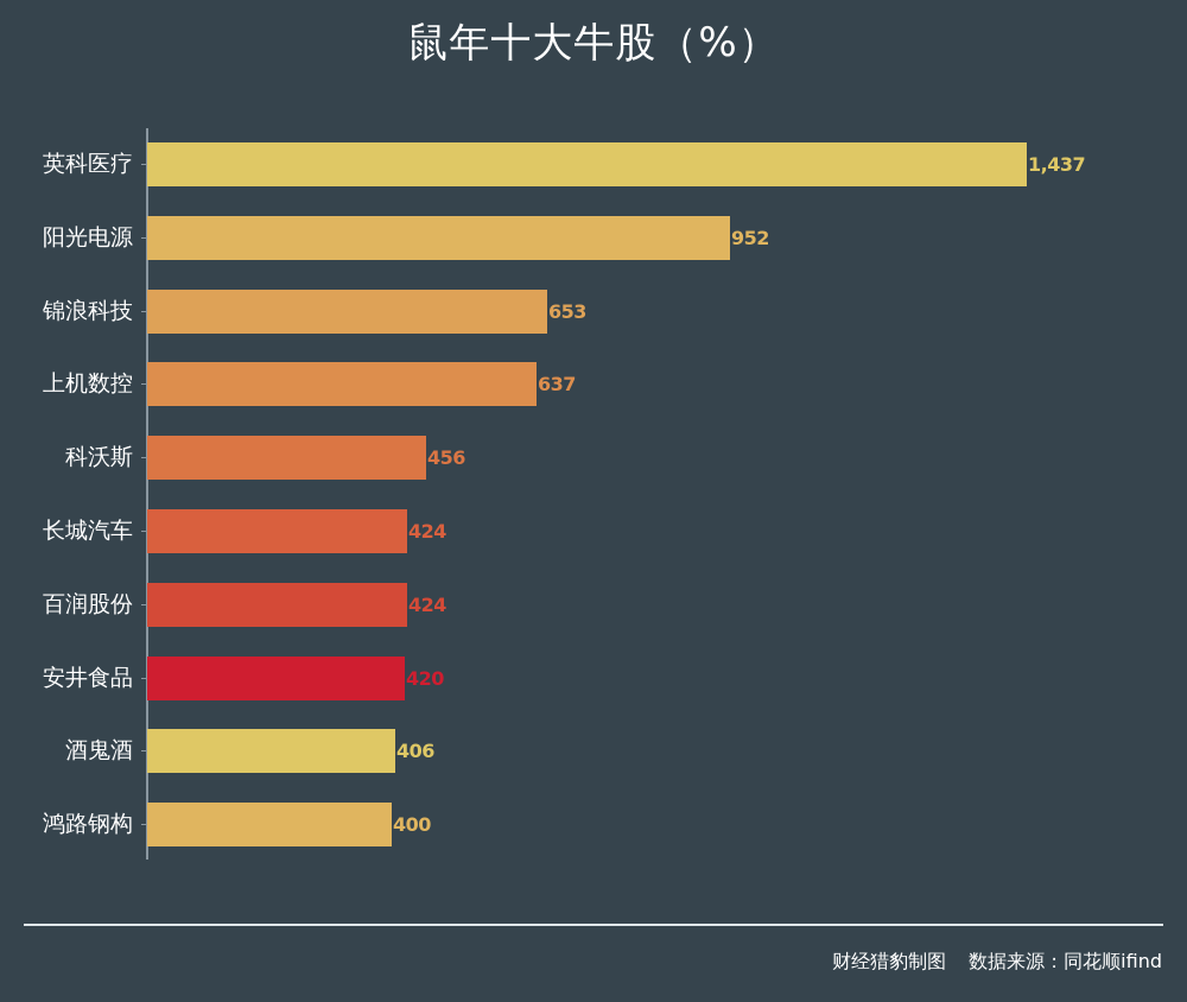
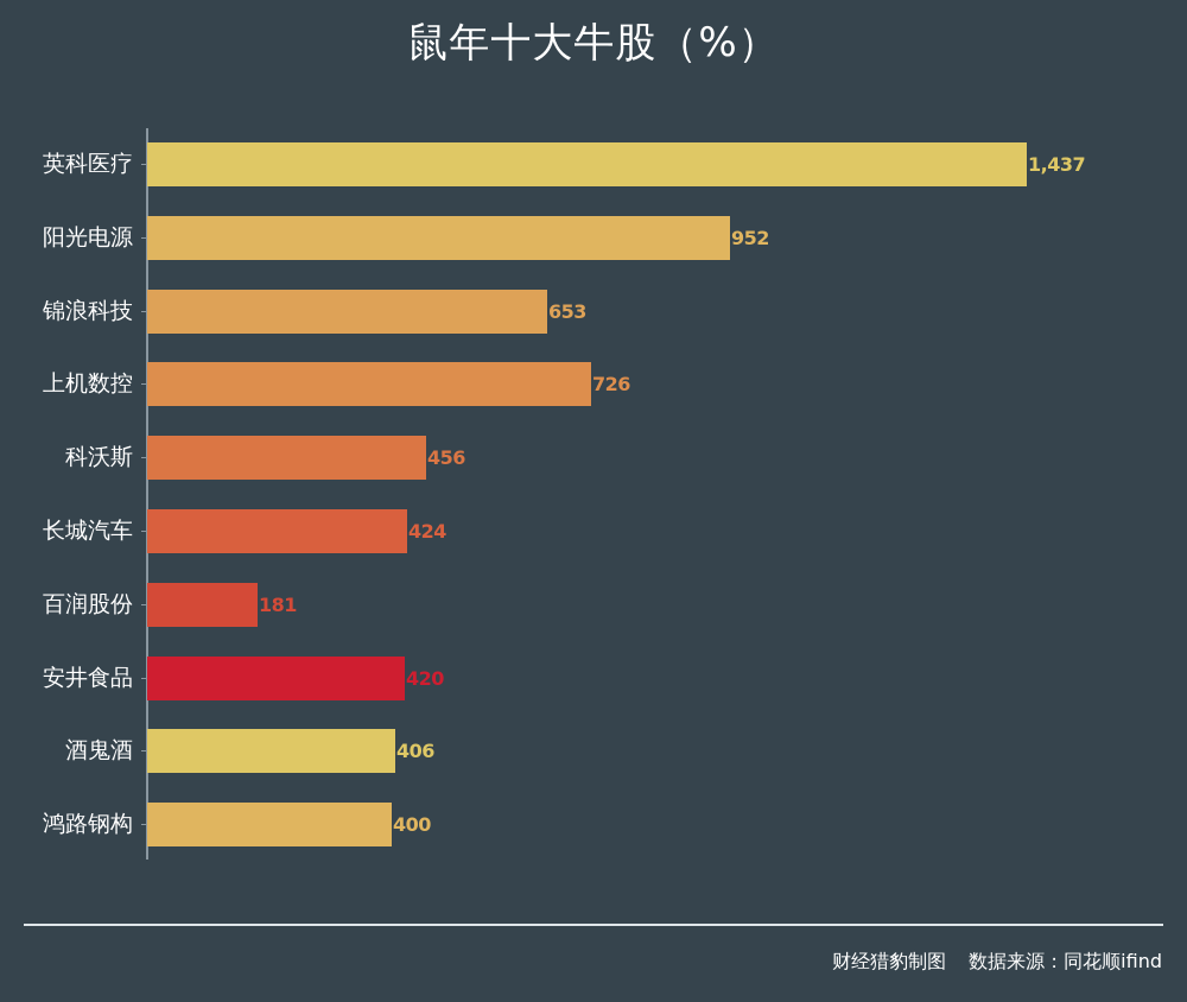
上机数控: 637 -> 726
百润股份: 424 -> 181
